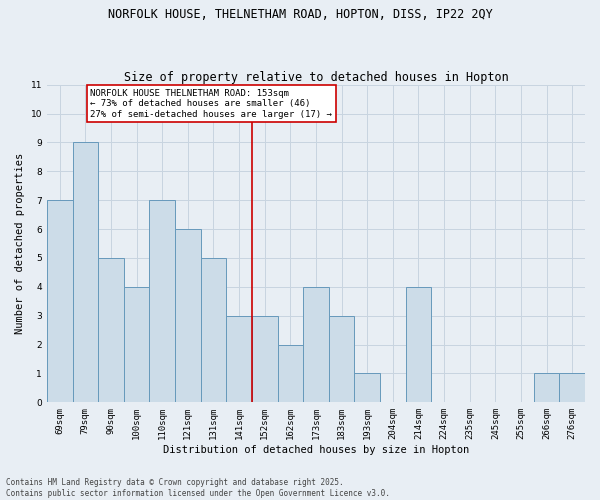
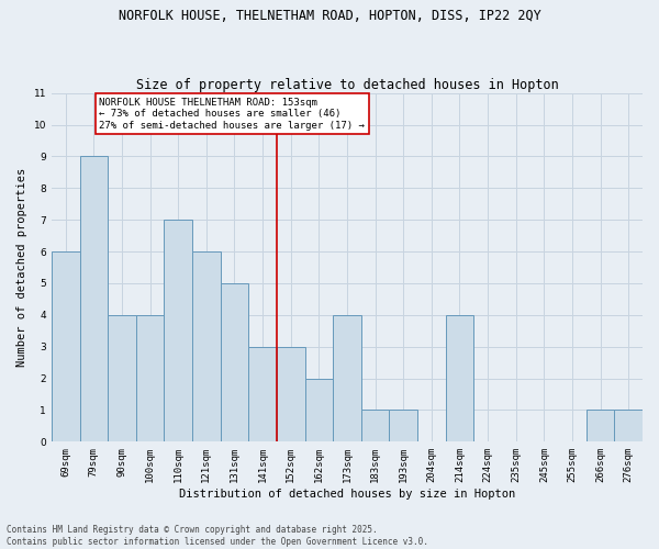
69sqm: 7 -> 6
90sqm: 5 -> 4
183sqm: 3 -> 1
